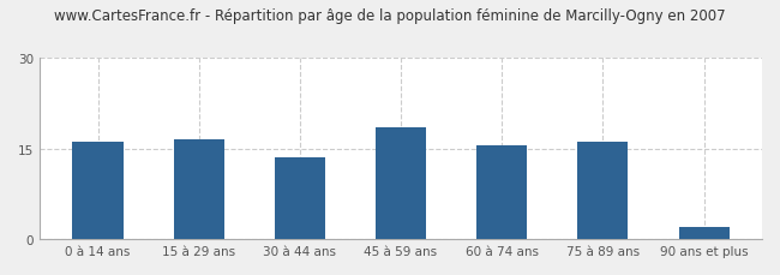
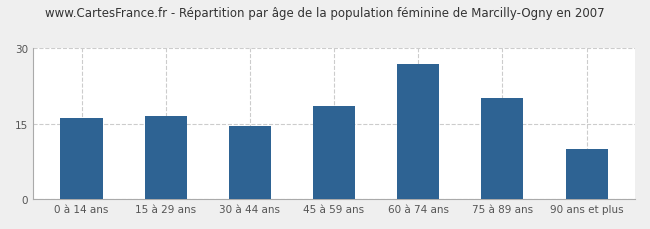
30 à 44 ans: 13.5 -> 14.6
60 à 74 ans: 15.5 -> 26.8
75 à 89 ans: 16.0 -> 20.0
90 ans et plus: 2.0 -> 10.0
